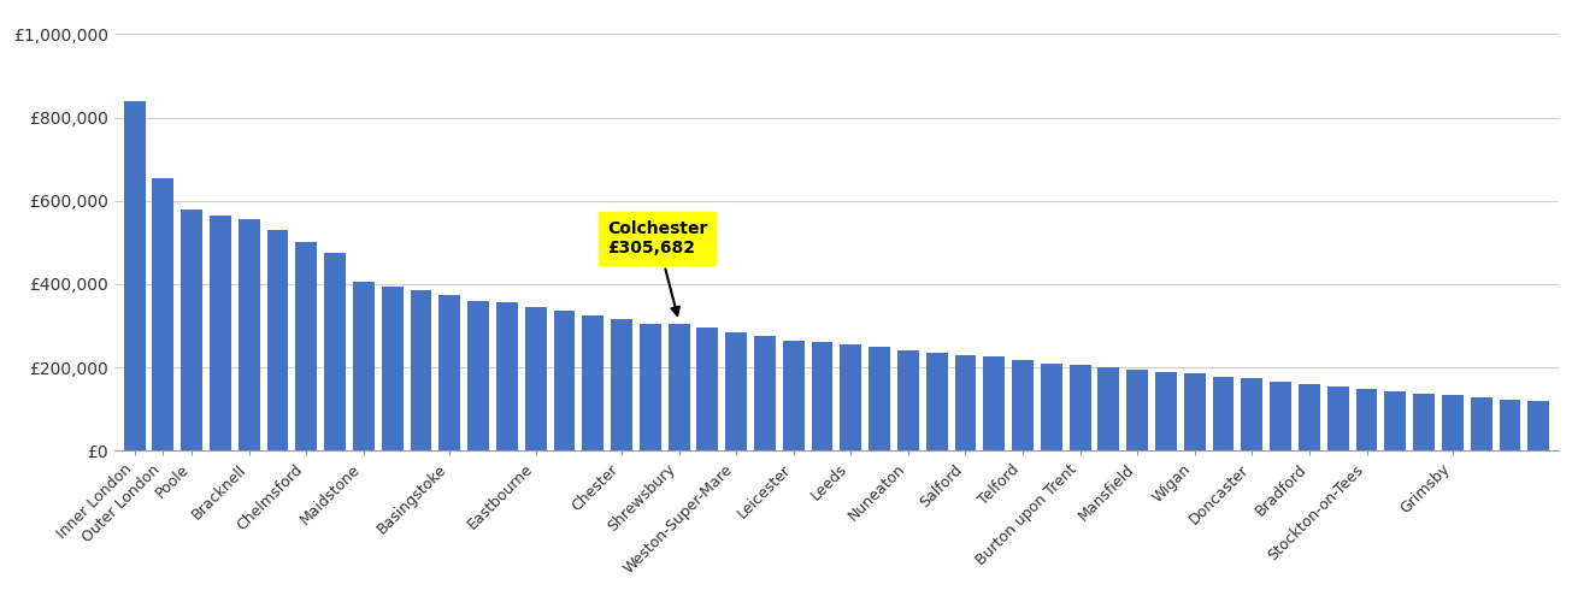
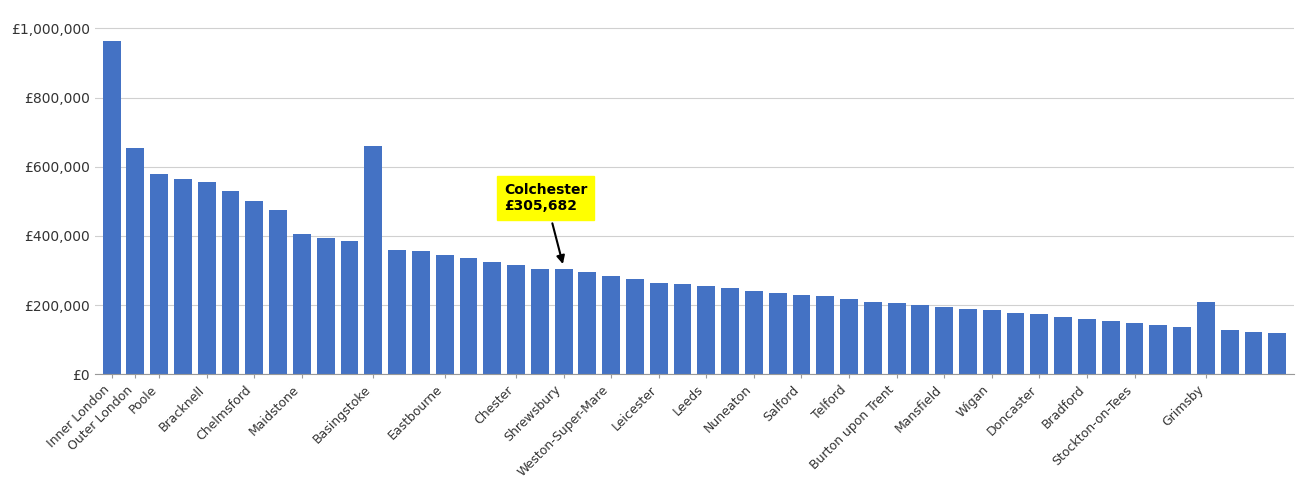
Inner London: £840,000 -> £965,000
Basingstoke: £375,000 -> £660,000
Grimsby: £133,000 -> £210,000
